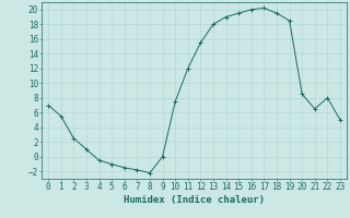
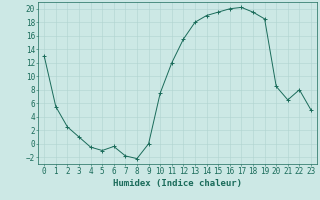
0: 7.0 -> 13.0
6: -1.5 -> -0.4
